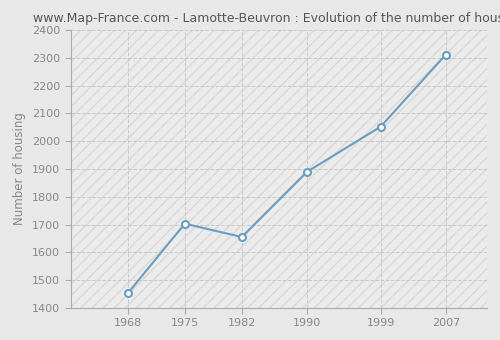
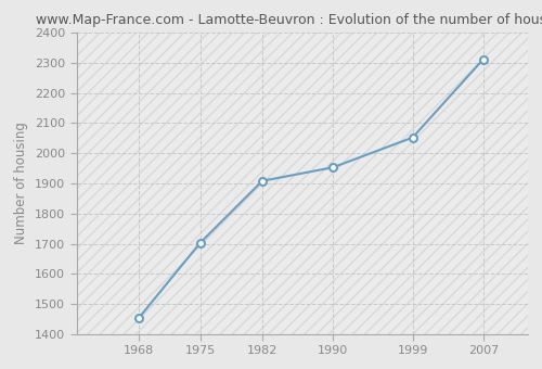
1982: 1655 -> 1908
1990: 1890 -> 1953
